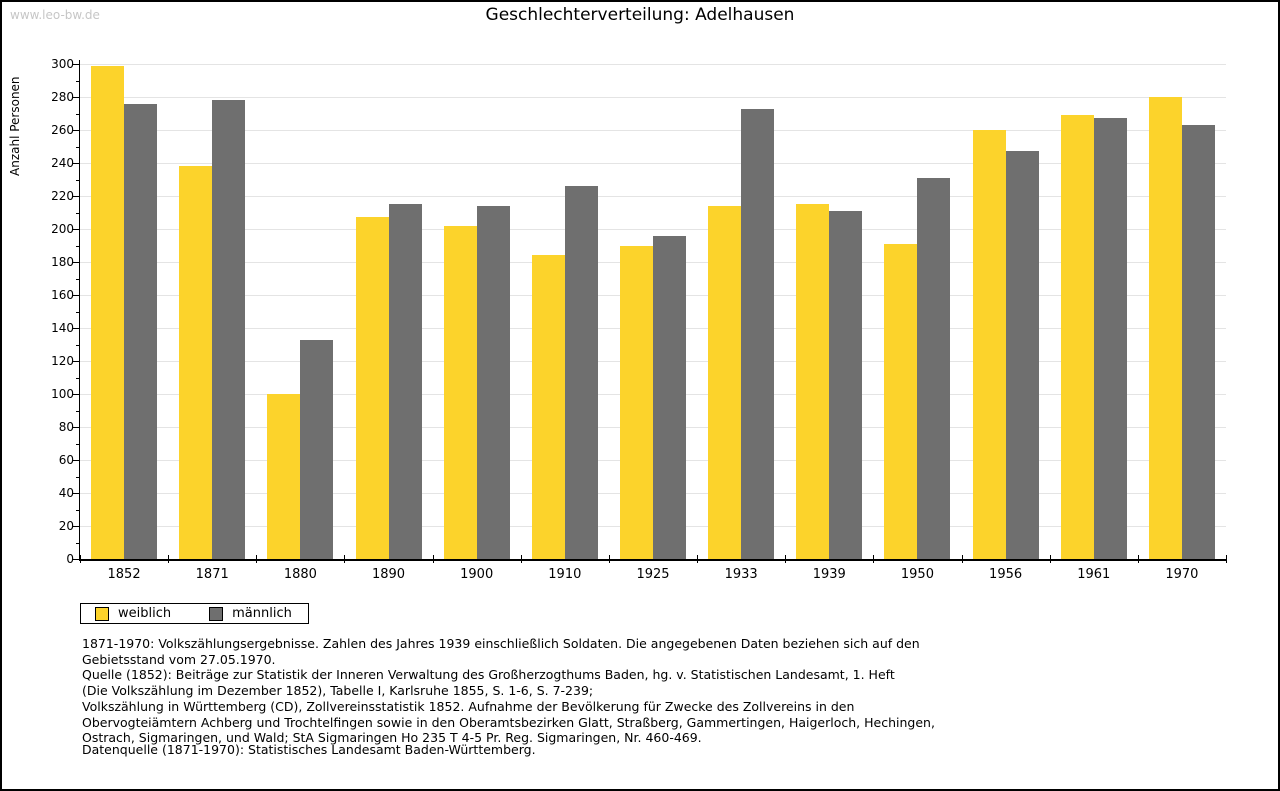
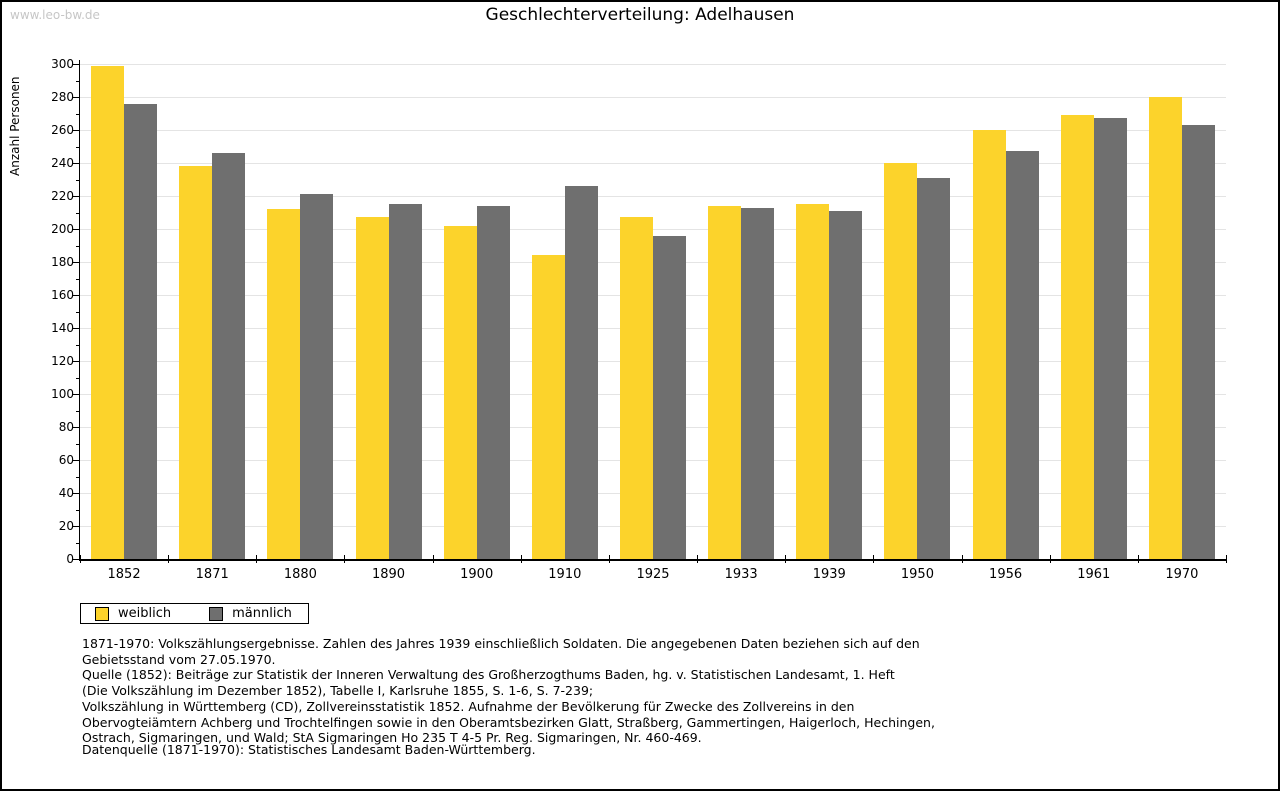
männlich/1871: 278 -> 246
weiblich/1880: 100 -> 212
männlich/1880: 133 -> 221
weiblich/1925: 190 -> 207
männlich/1933: 273 -> 213
weiblich/1950: 191 -> 240
